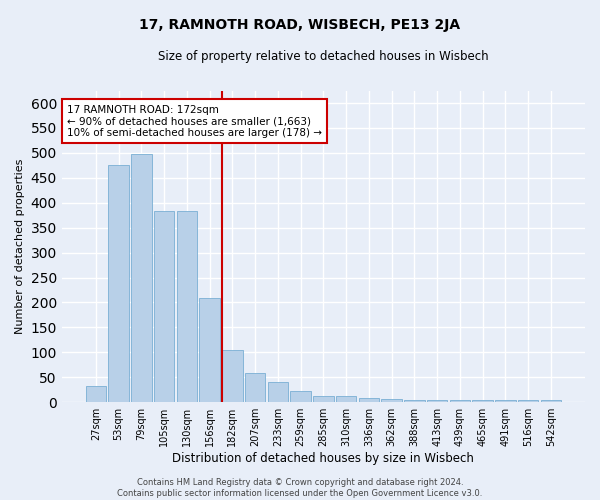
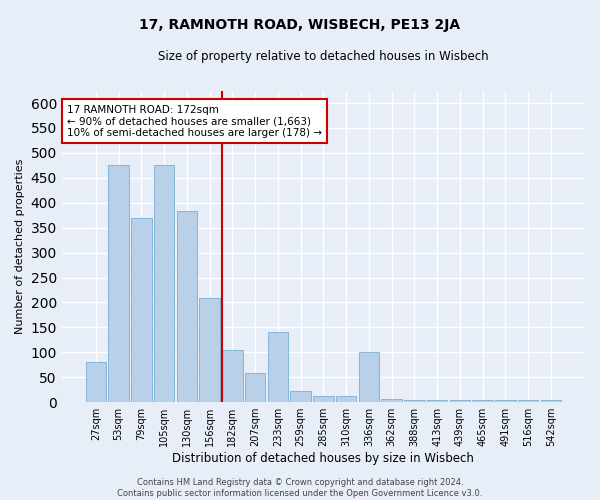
27sqm: 33 -> 80
79sqm: 497 -> 370
105sqm: 383 -> 475
233sqm: 40 -> 140
336sqm: 9 -> 100
